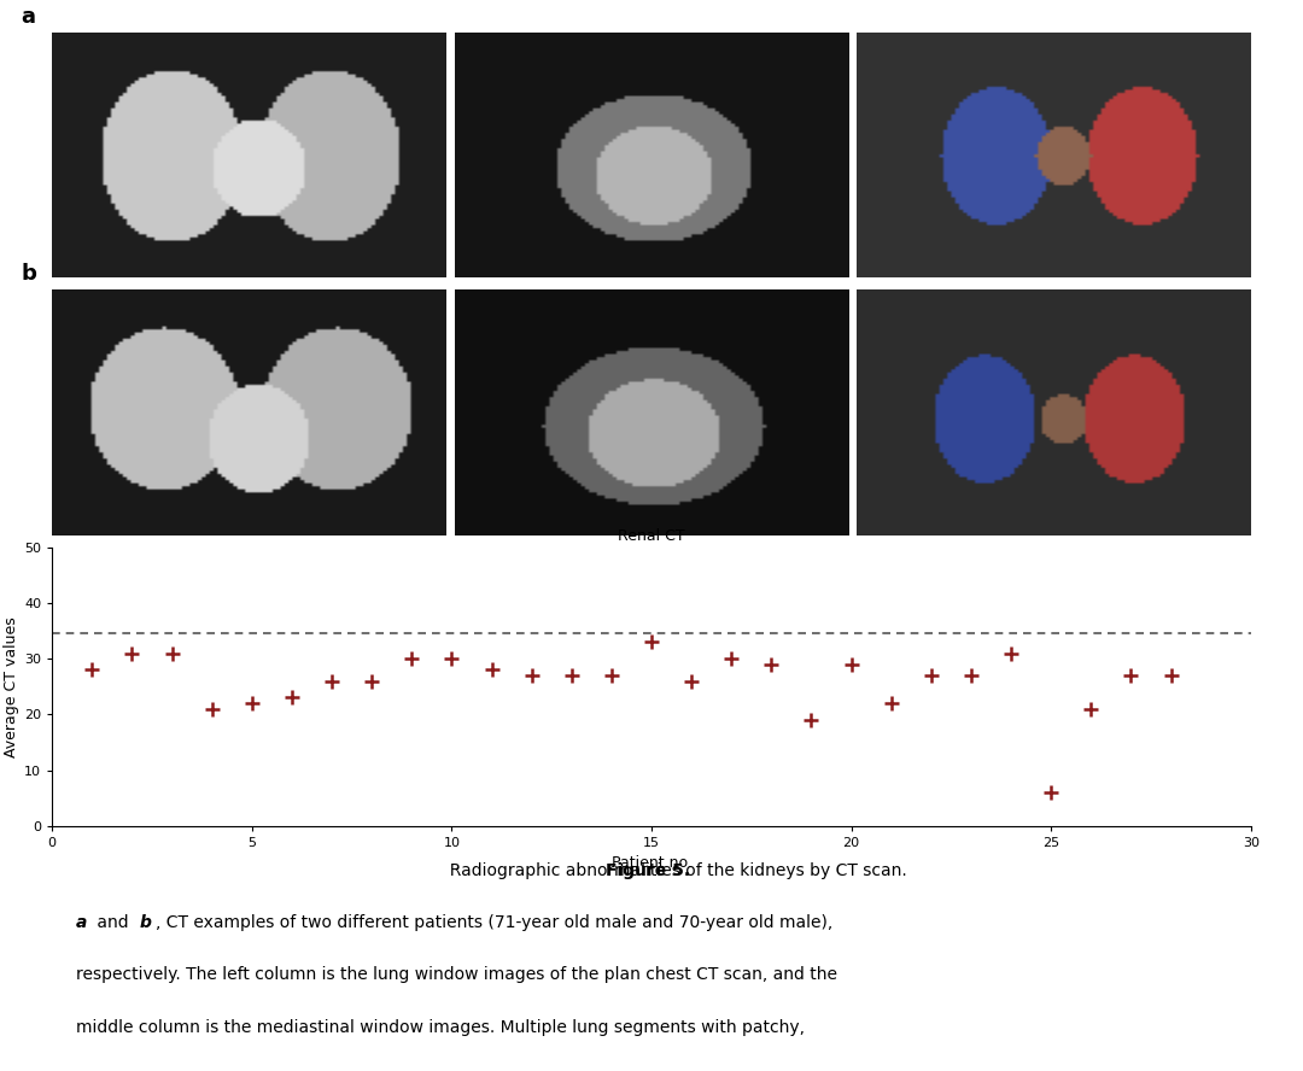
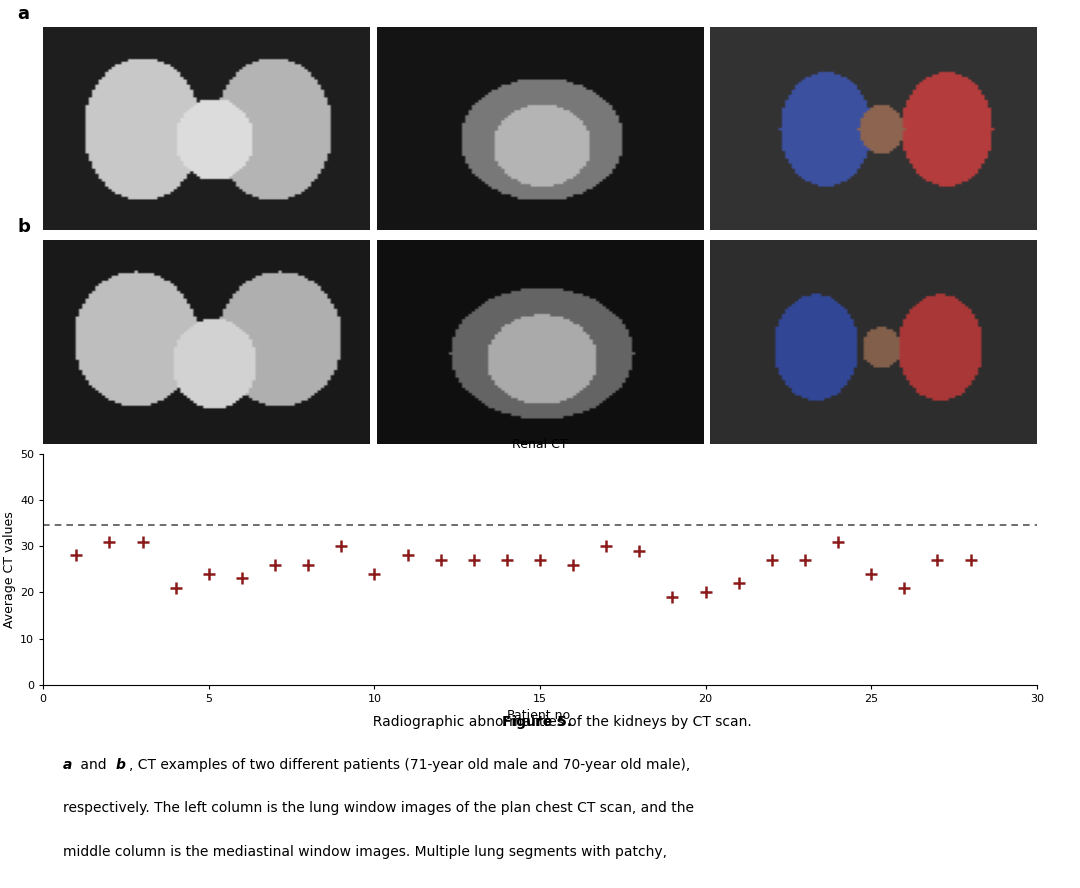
5: 22 -> 24
10: 30 -> 24
15: 33 -> 27
20: 29 -> 20
25: 6 -> 24
